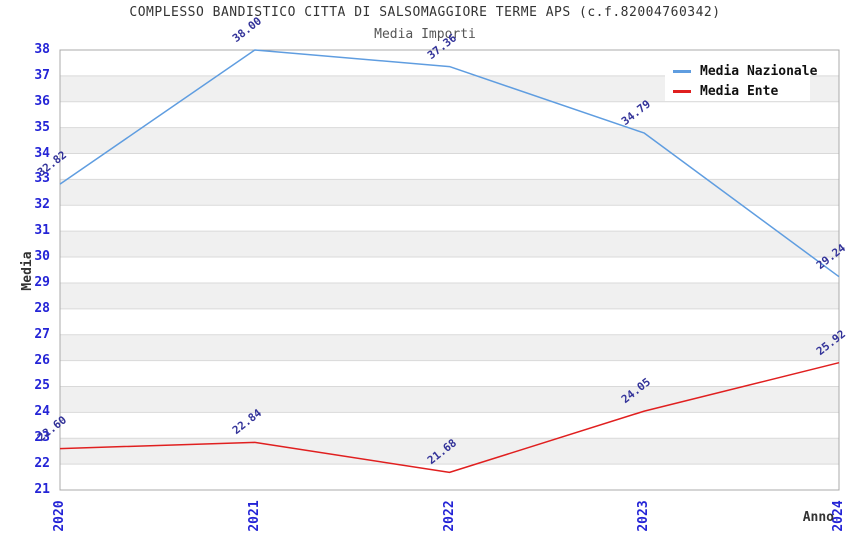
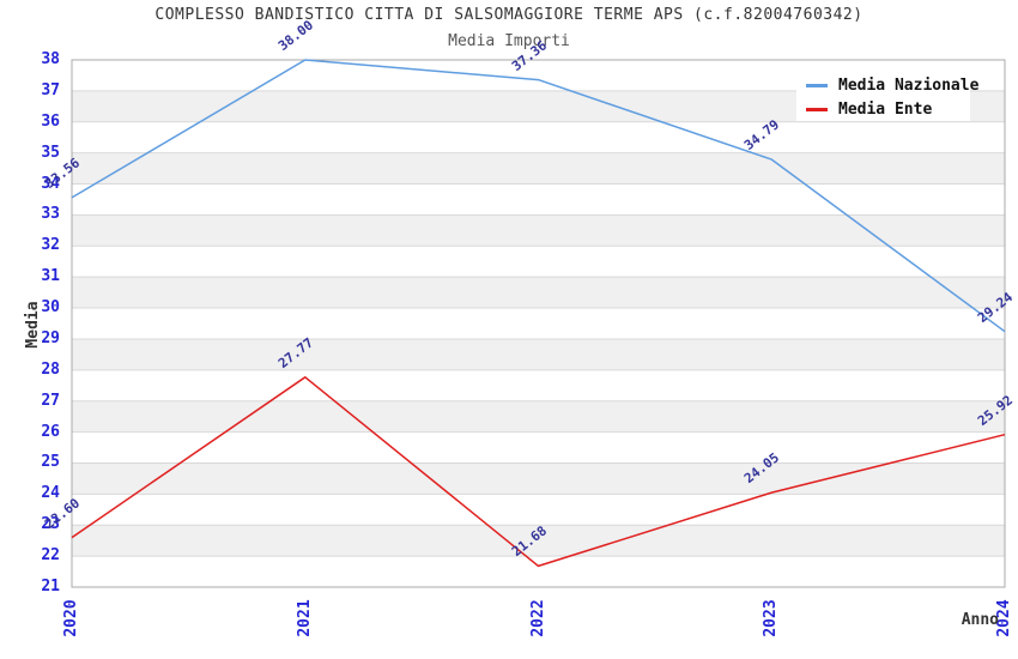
Media Nazionale/2020: 32.82 -> 33.56
Media Ente/2021: 22.84 -> 27.77
